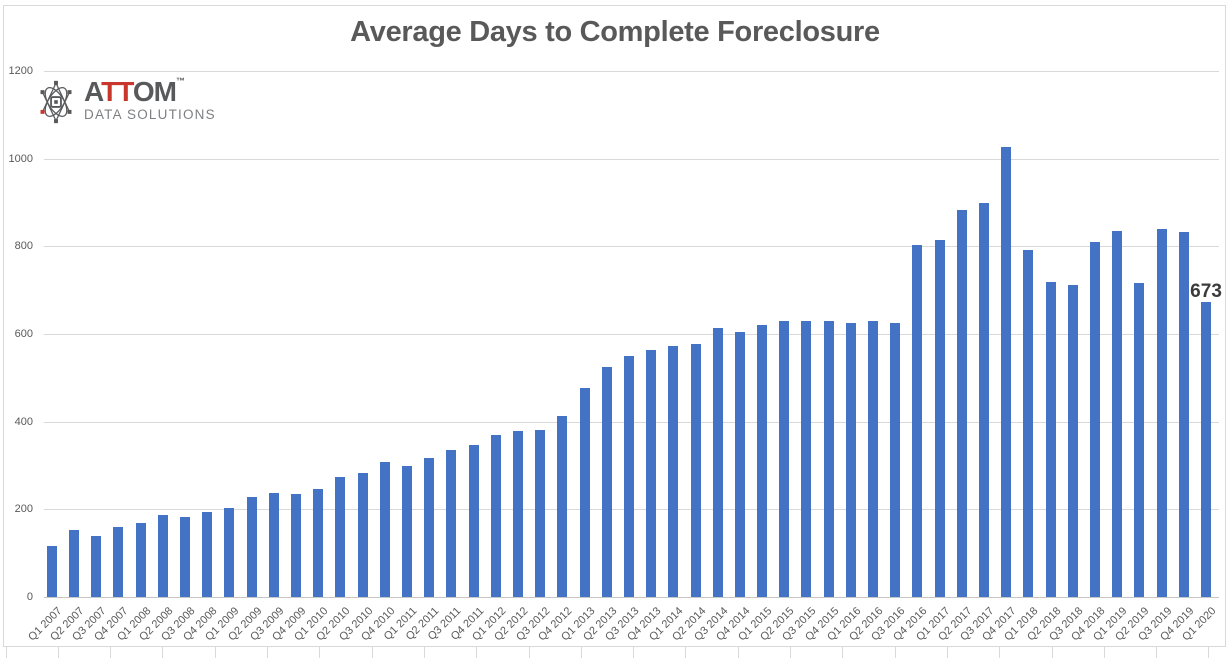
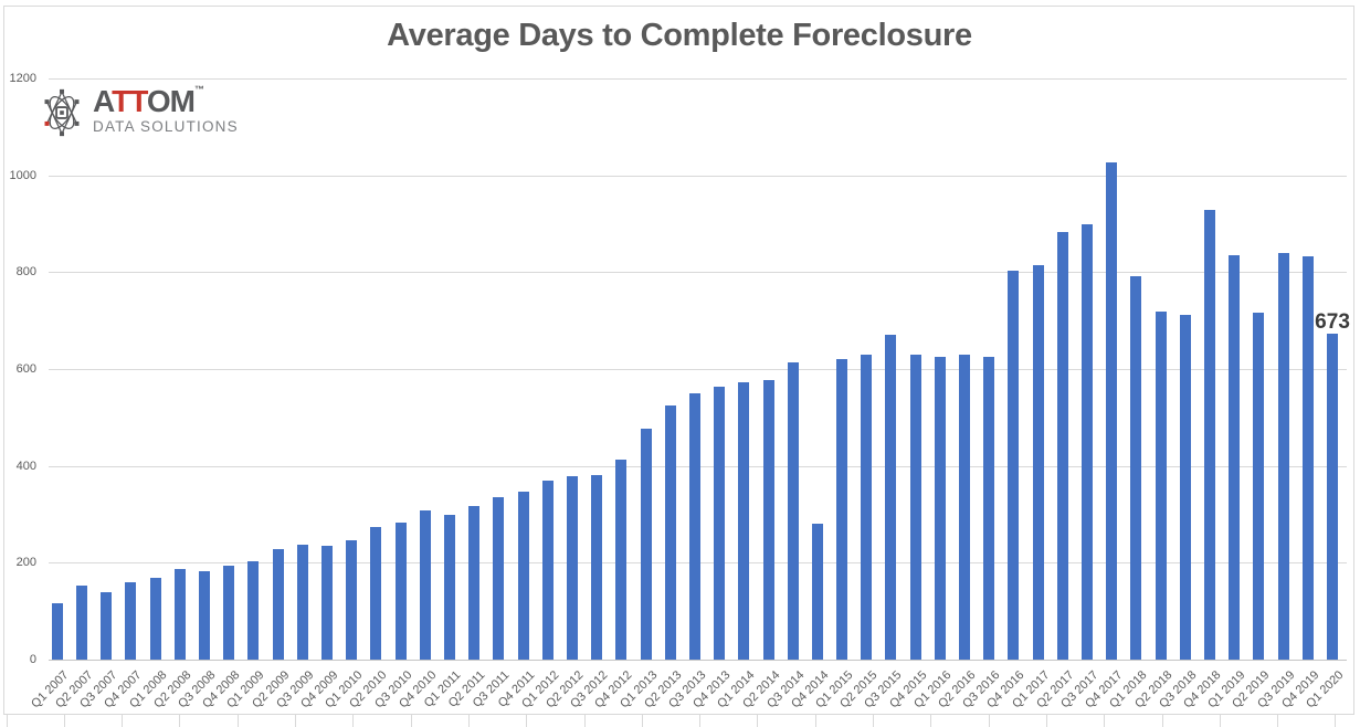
Q4 2014: 600 -> 280
Q3 2015: 630 -> 670
Q4 2018: 810 -> 930
